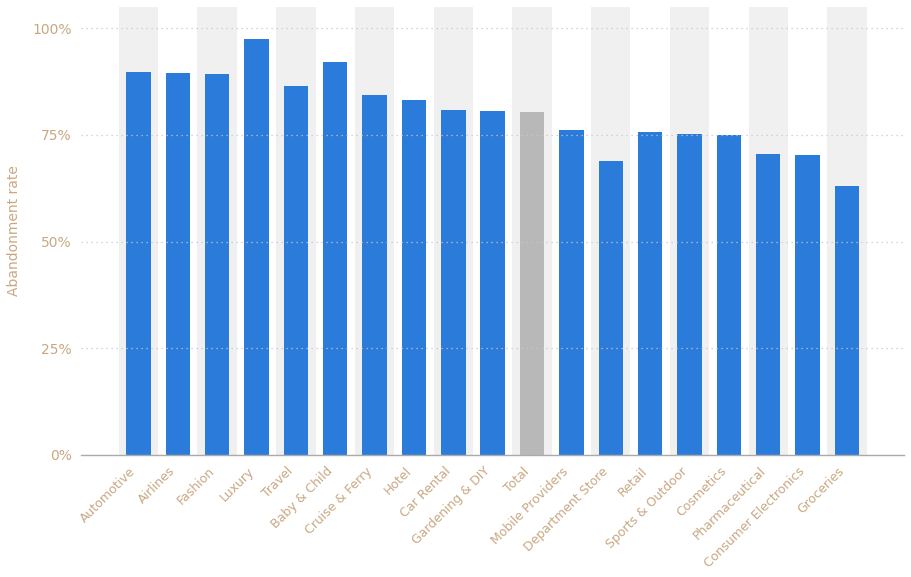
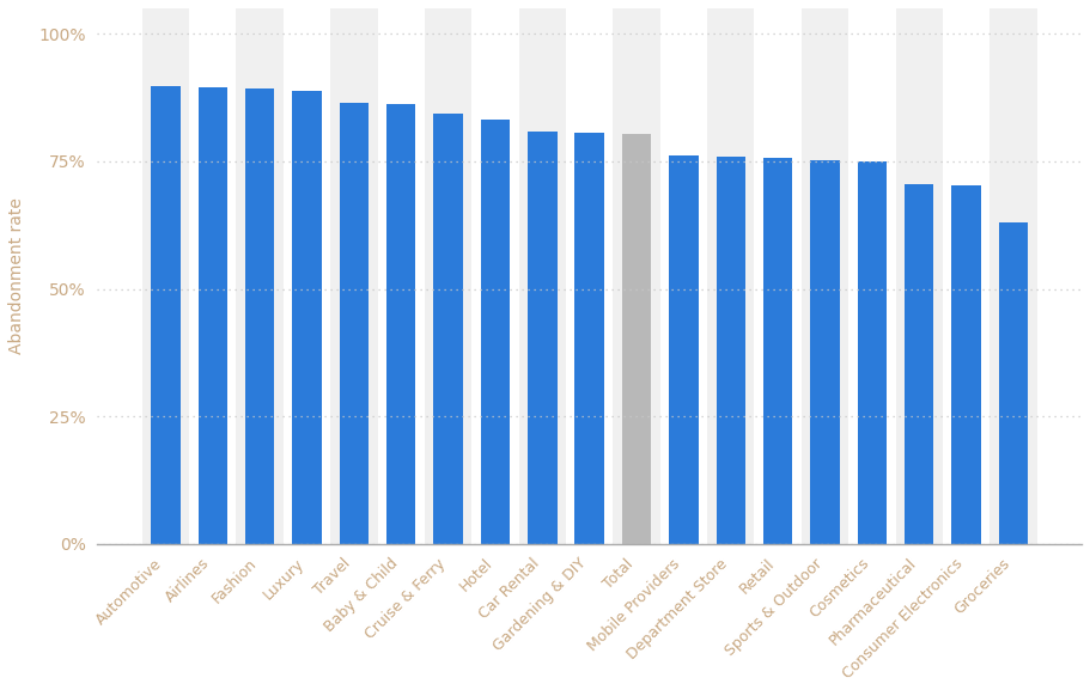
Luxury: 97.5% -> 88.8%
Baby & Child: 92.0% -> 86.2%
Department Store: 69.0% -> 75.9%
